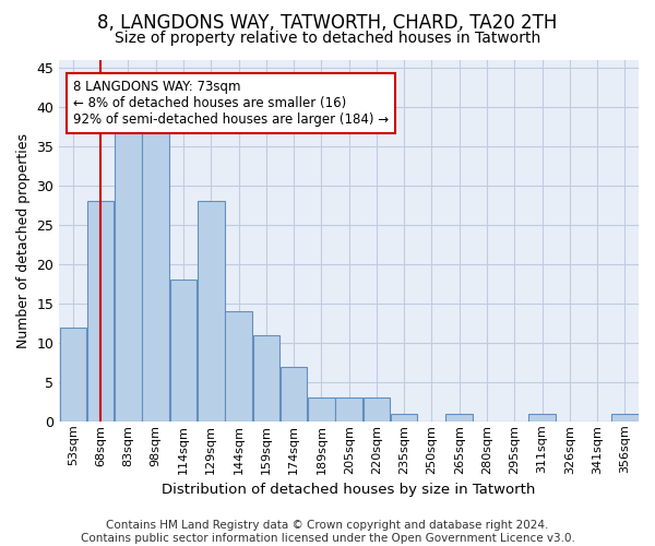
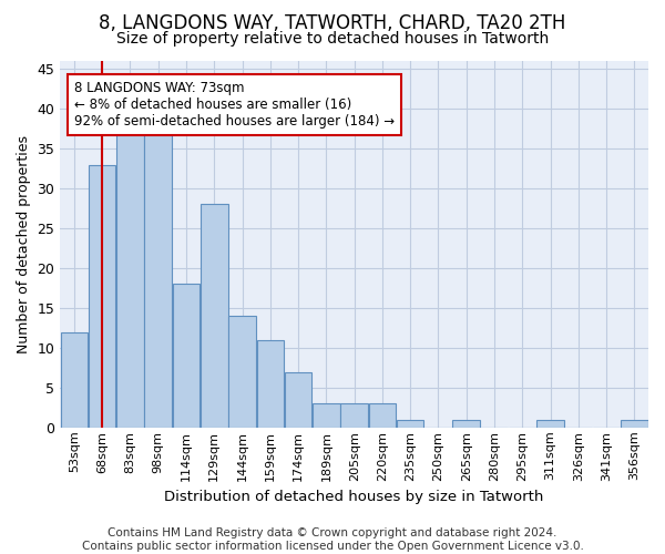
68sqm: 28 -> 33
